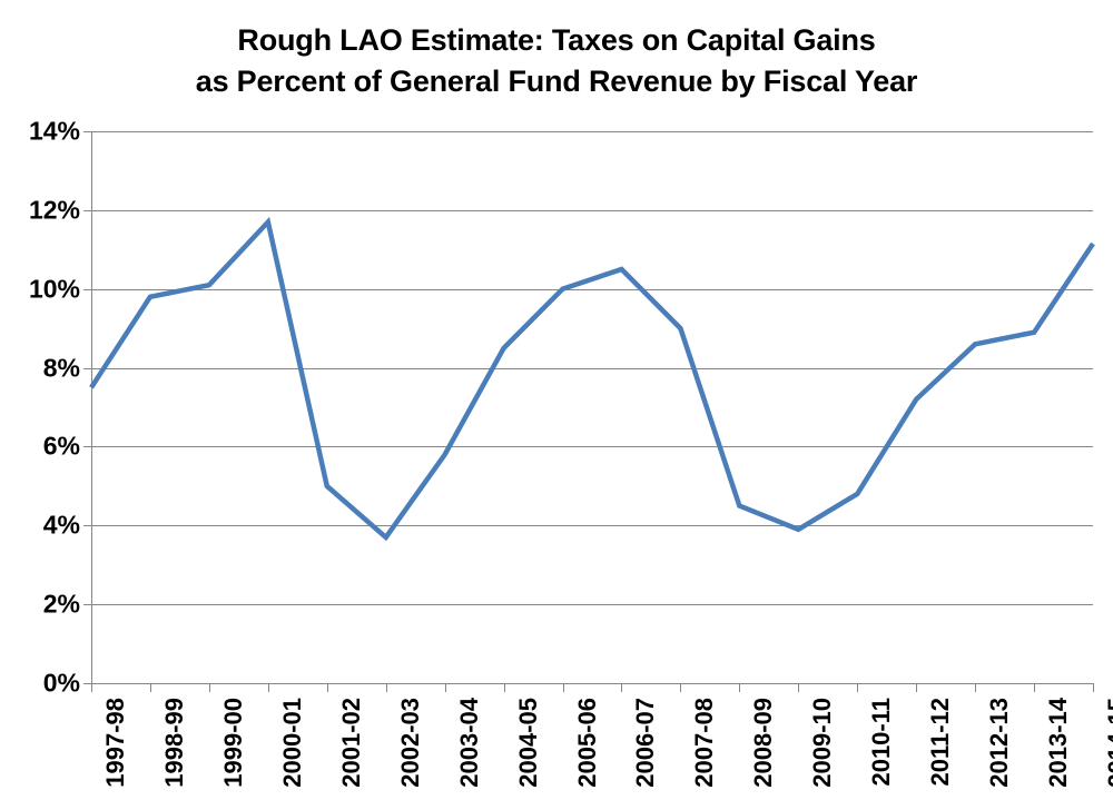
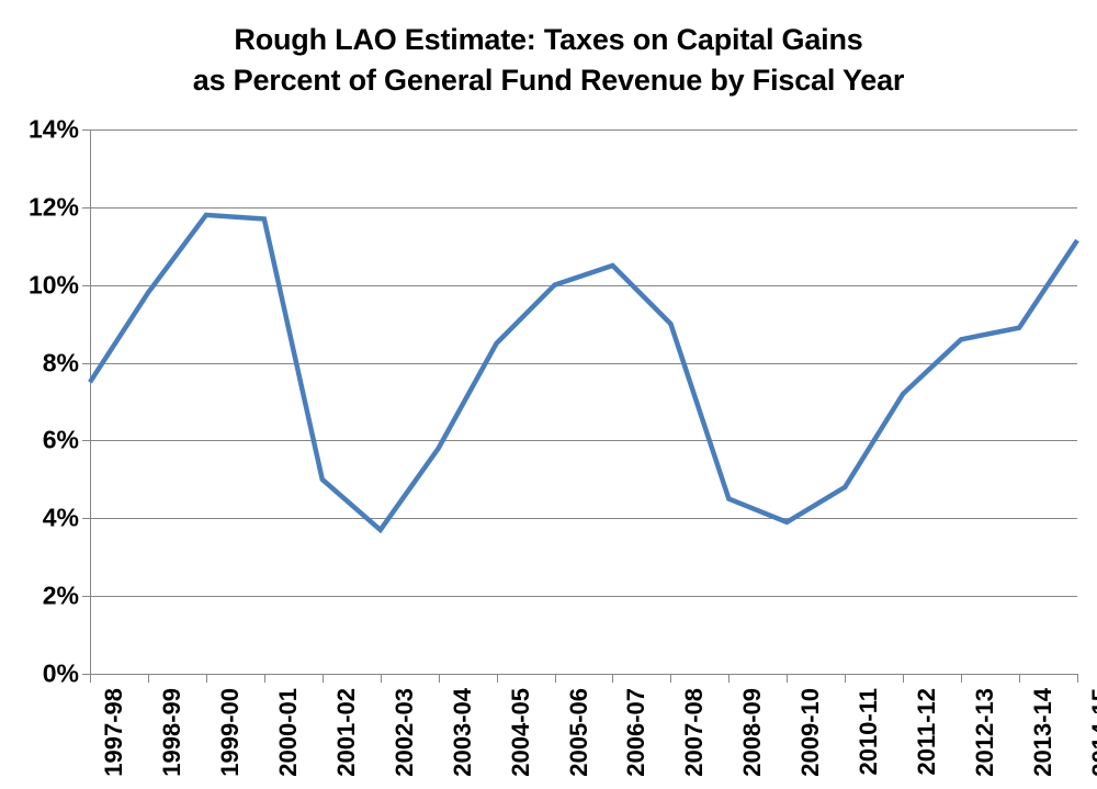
1999-00: 10.1% -> 11.8%
